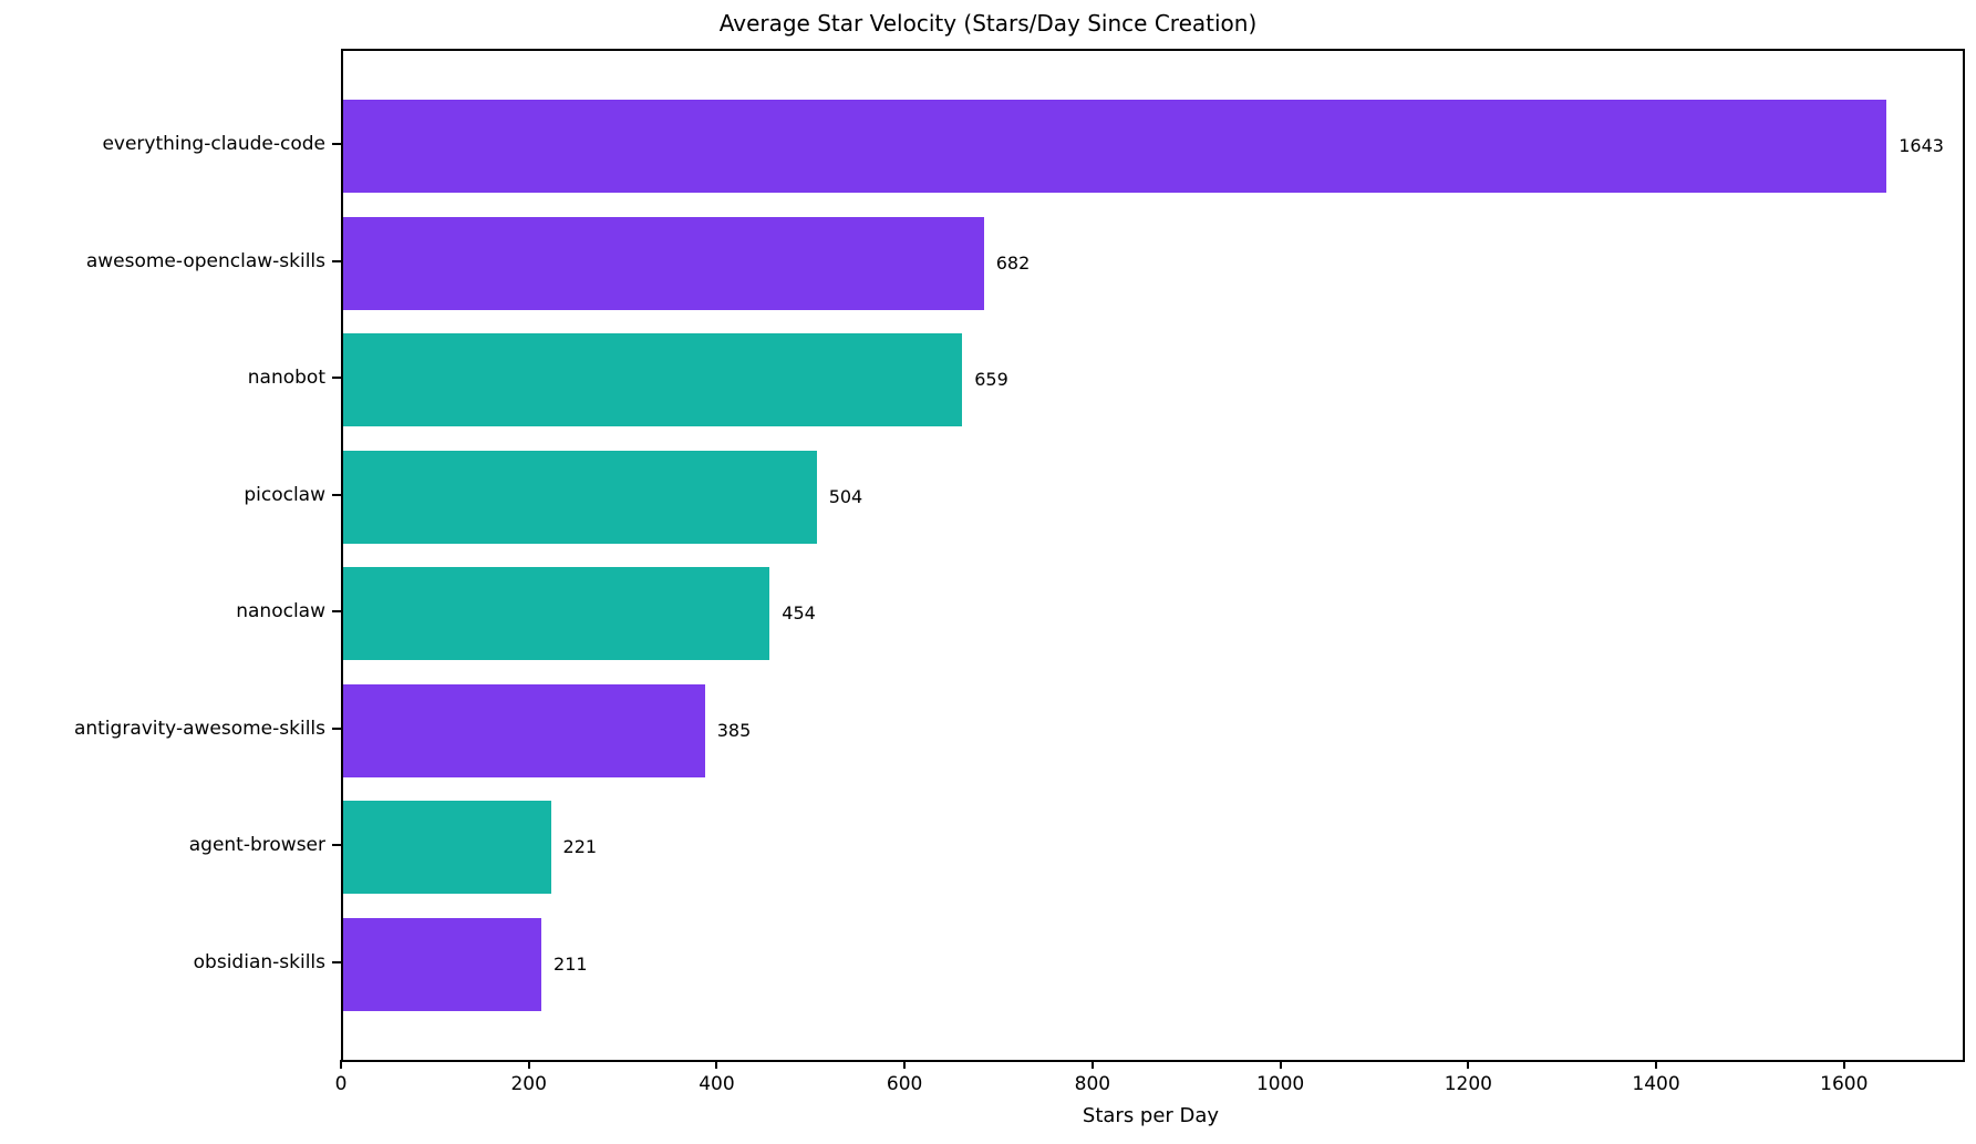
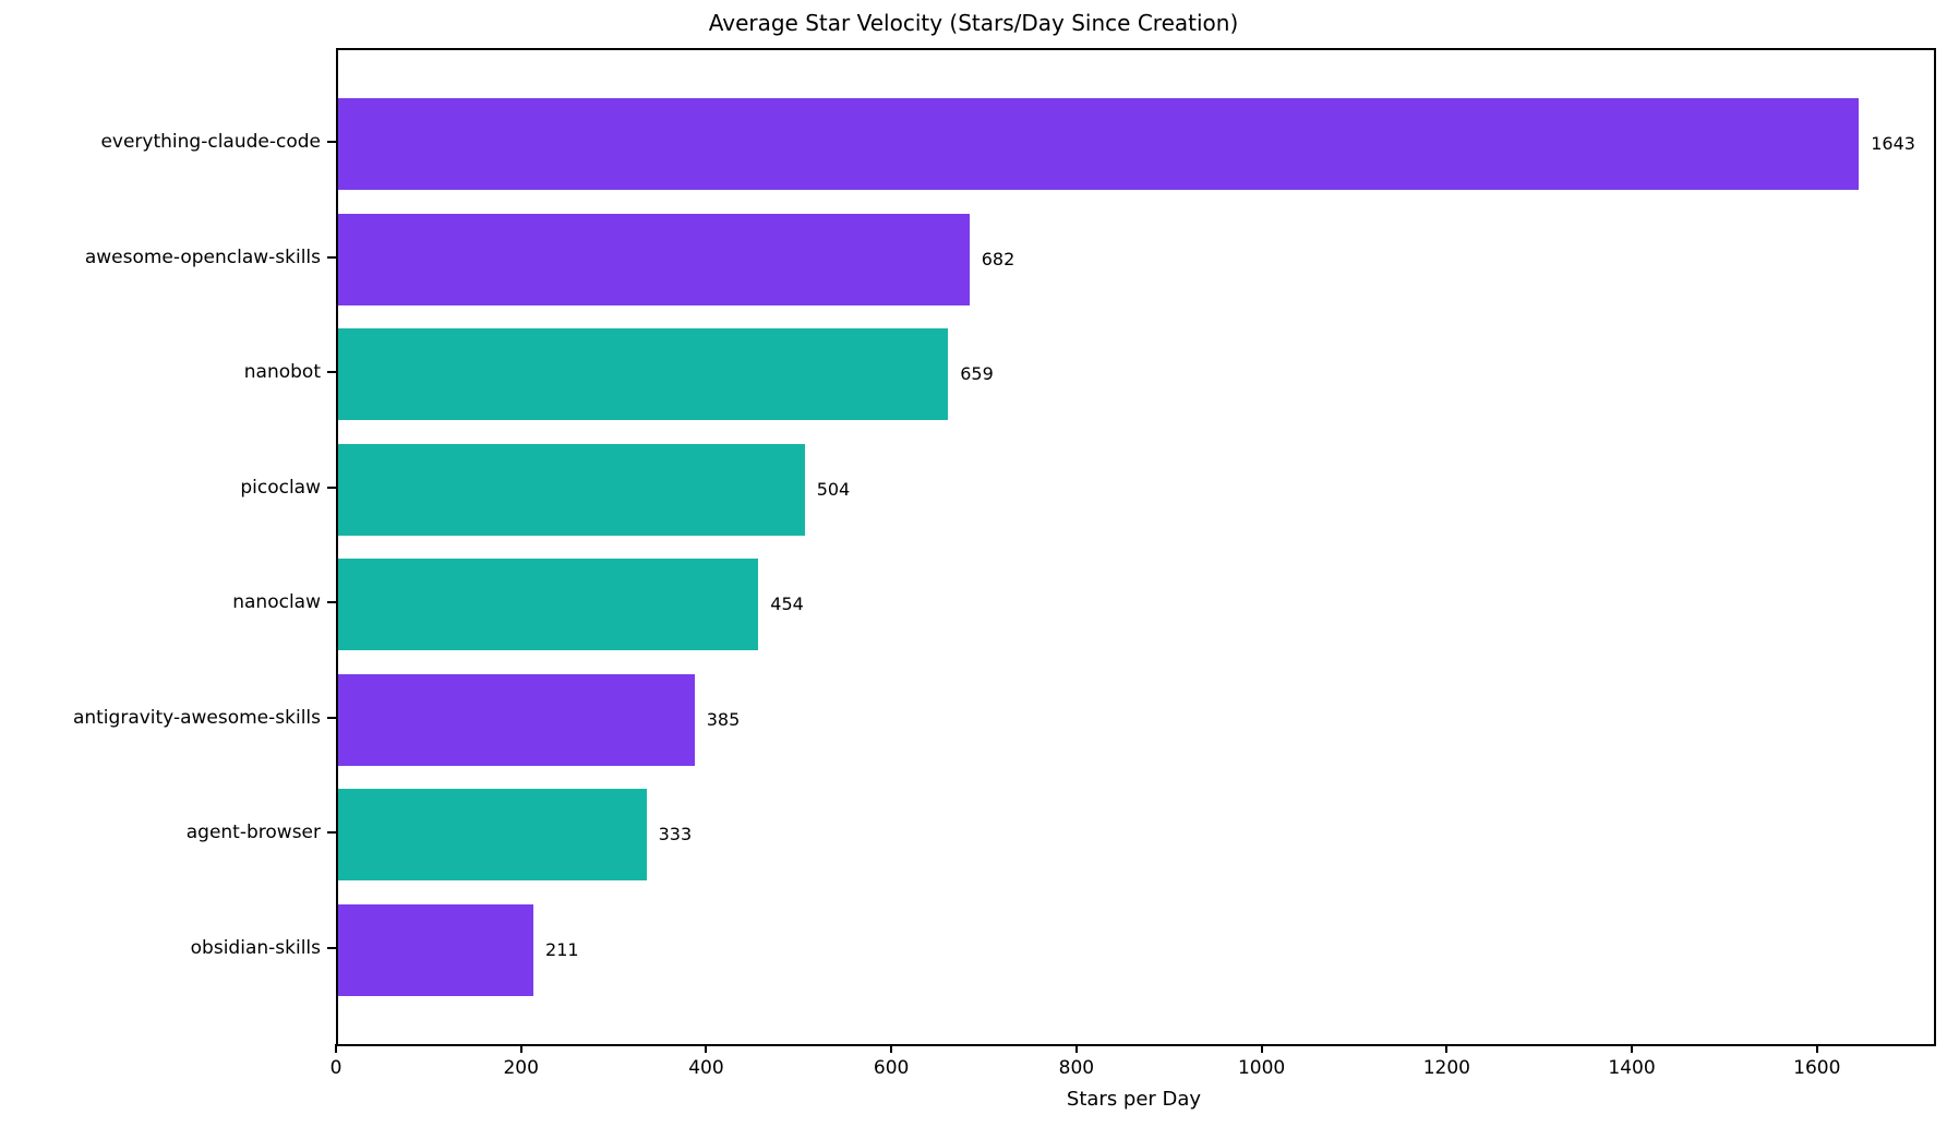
agent-browser: 221 -> 333
